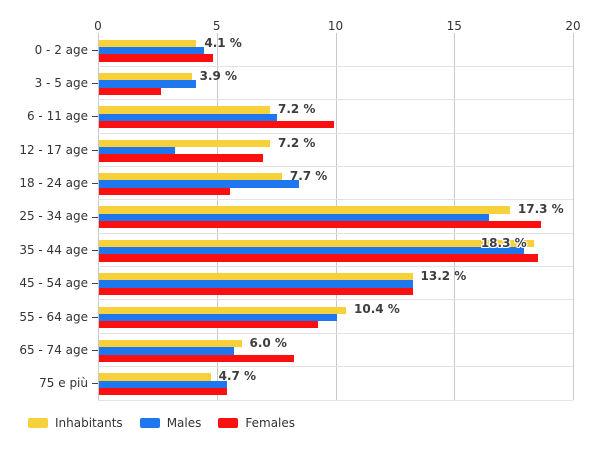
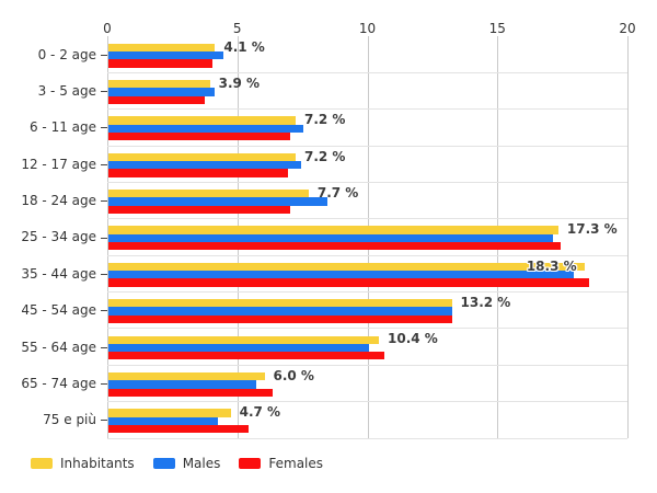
Females/0 - 2 age: 4.8 -> 4.0
Females/3 - 5 age: 2.6 -> 3.7
Females/6 - 11 age: 9.9 -> 7.0
Males/12 - 17 age: 3.2 -> 7.4
Females/18 - 24 age: 5.5 -> 7.0
Males/25 - 34 age: 16.4 -> 17.1
Females/25 - 34 age: 18.6 -> 17.4
Females/55 - 64 age: 9.2 -> 10.6
Females/65 - 74 age: 8.2 -> 6.3
Males/75 e più: 5.4 -> 4.2
